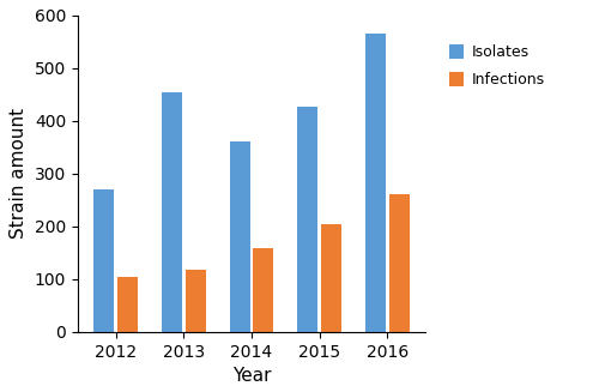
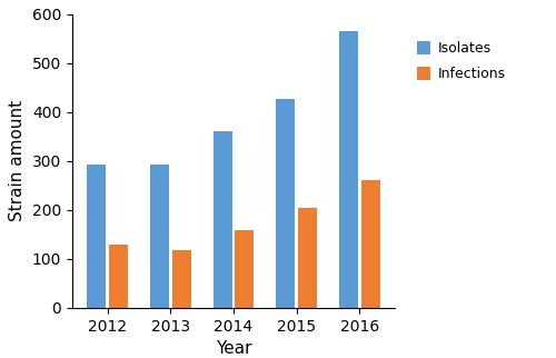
Isolates/2012: 270 -> 293
Infections/2012: 105 -> 130
Isolates/2013: 455 -> 293
